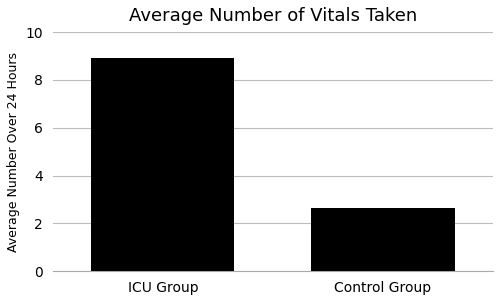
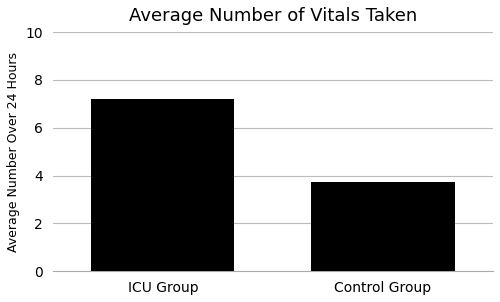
ICU Group: 8.90 -> 7.20
Control Group: 2.65 -> 3.75
